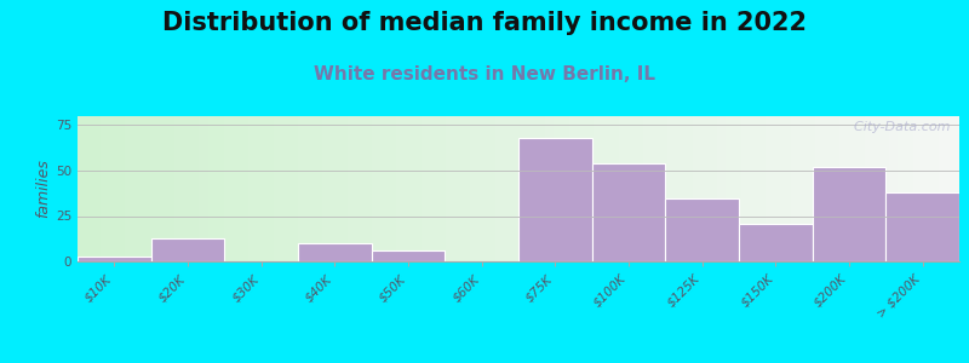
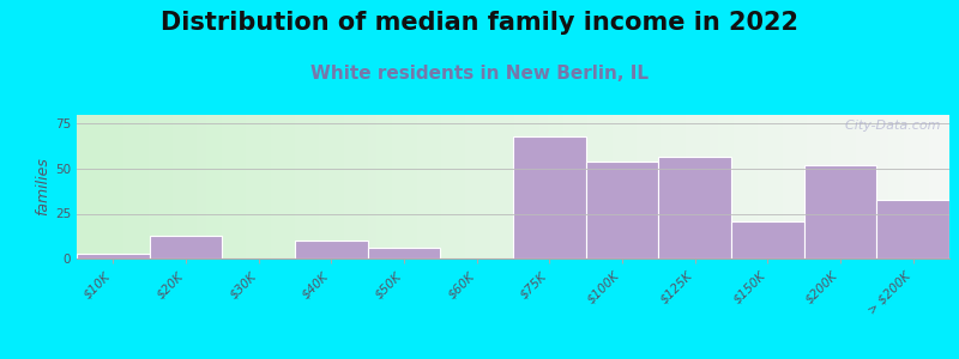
$125K: 35 -> 57
> $200K: 38 -> 33
